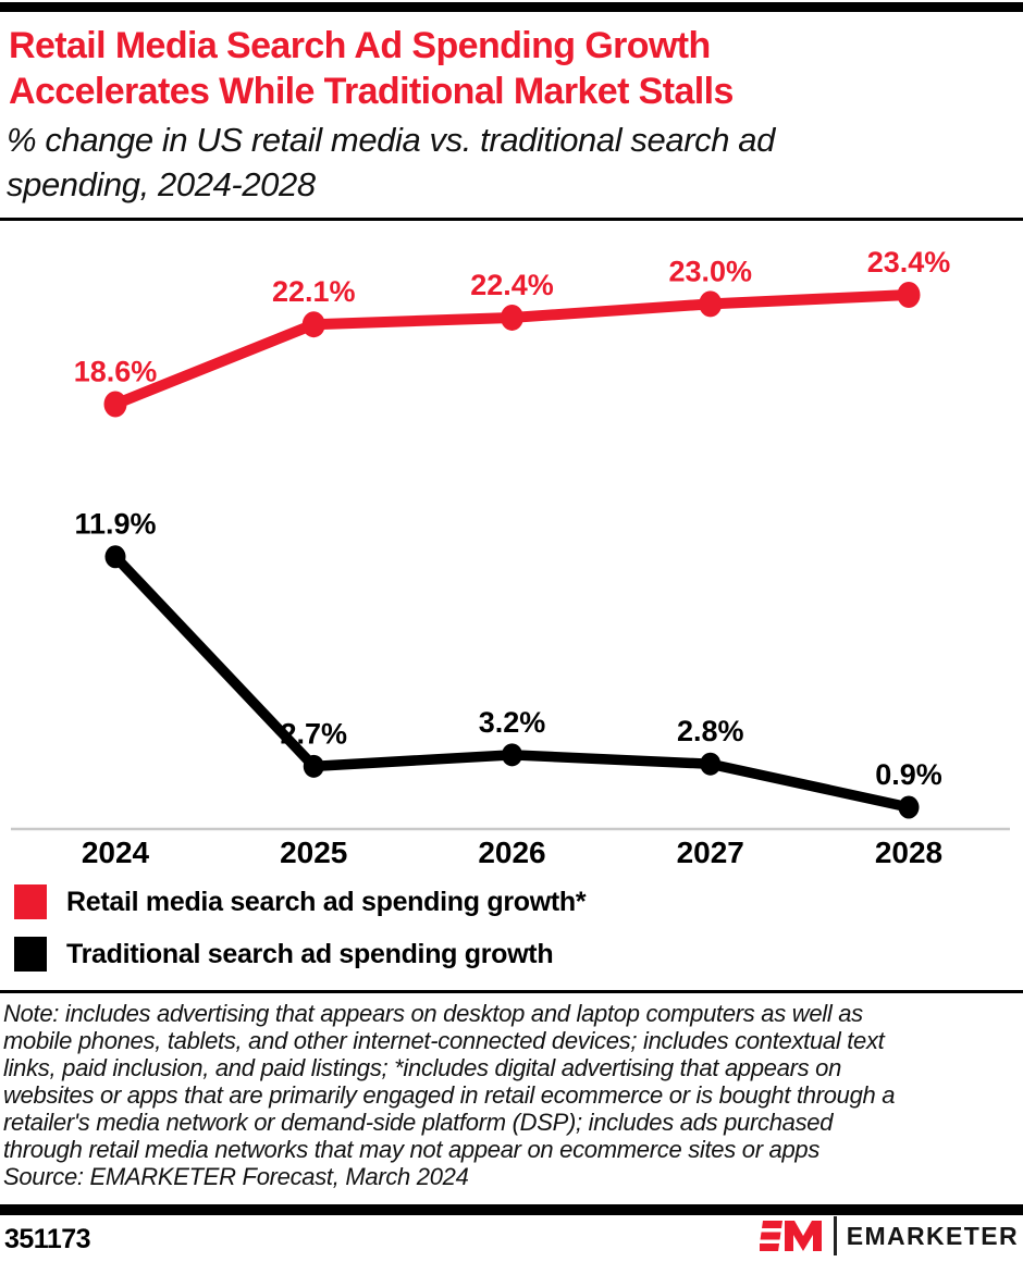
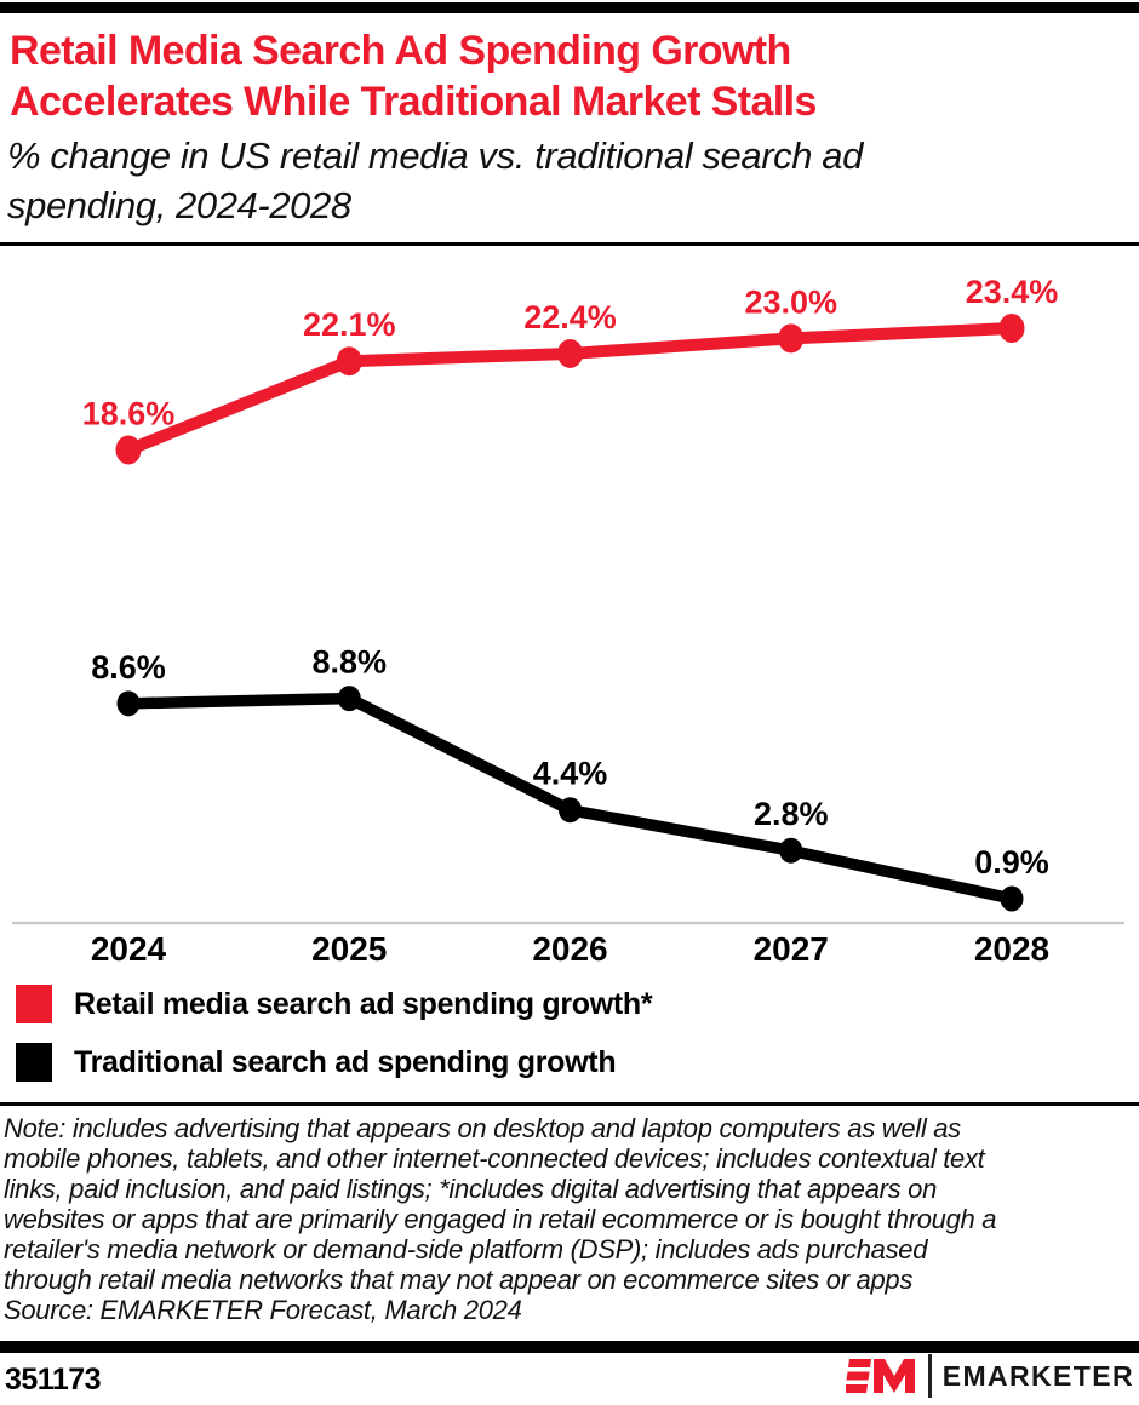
Traditional search ad spending growth/2024: 11.9% -> 8.6%
Traditional search ad spending growth/2025: 2.7% -> 8.8%
Traditional search ad spending growth/2026: 3.2% -> 4.4%
